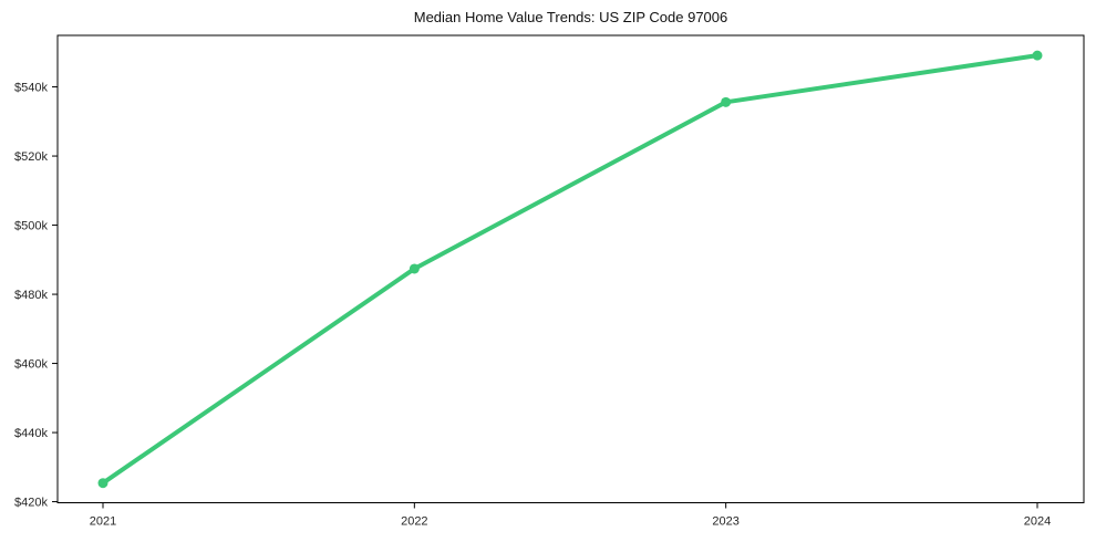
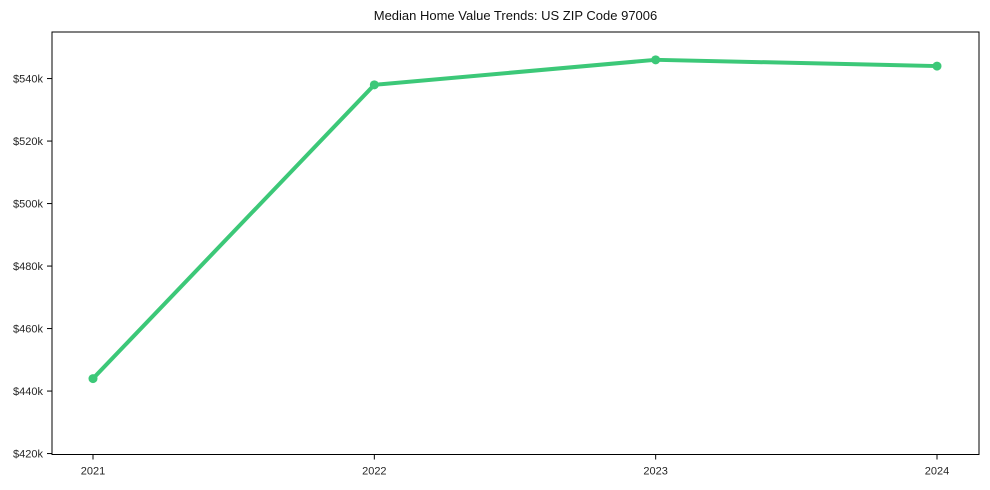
2021: $425k -> $444k
2022: $487k -> $538k
2023: $536k -> $546k
2024: $549k -> $544k
